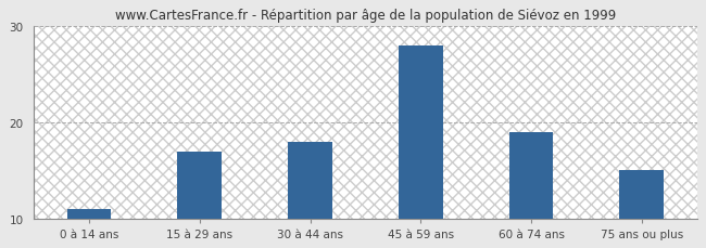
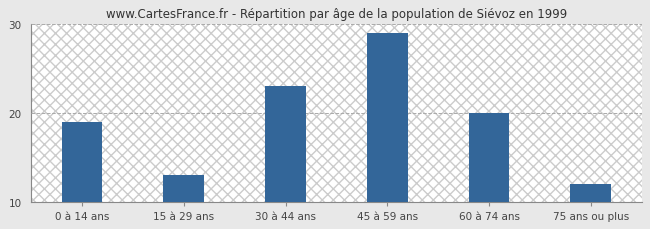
0 à 14 ans: 11 -> 19
15 à 29 ans: 17 -> 13
30 à 44 ans: 18 -> 23
45 à 59 ans: 28 -> 29
60 à 74 ans: 19 -> 20
75 ans ou plus: 15 -> 12
